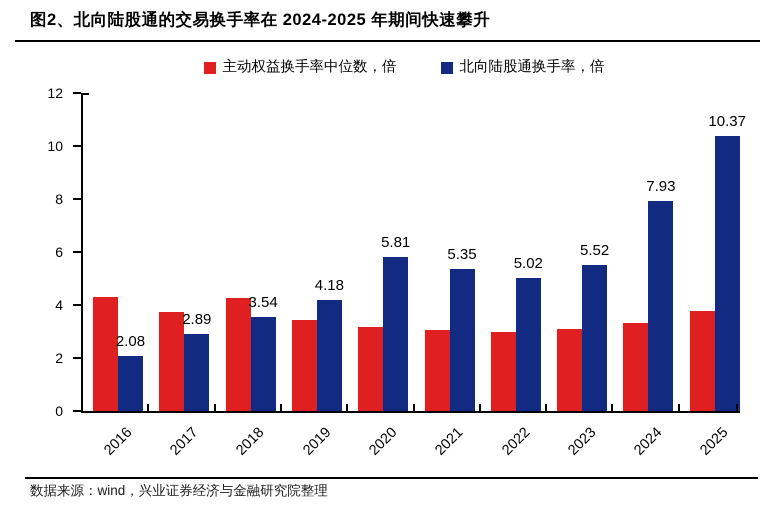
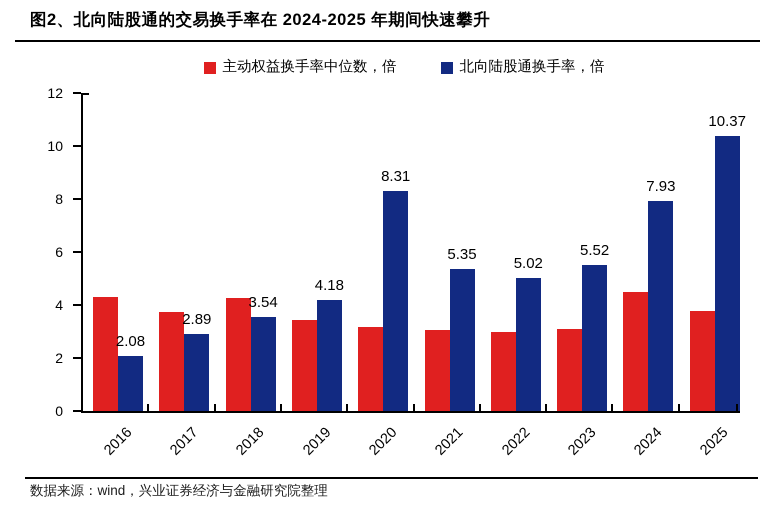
北向陆股通换手率，倍/2020: 5.81 -> 8.31
主动权益换手率中位数，倍/2024: 3.3 -> 4.5
